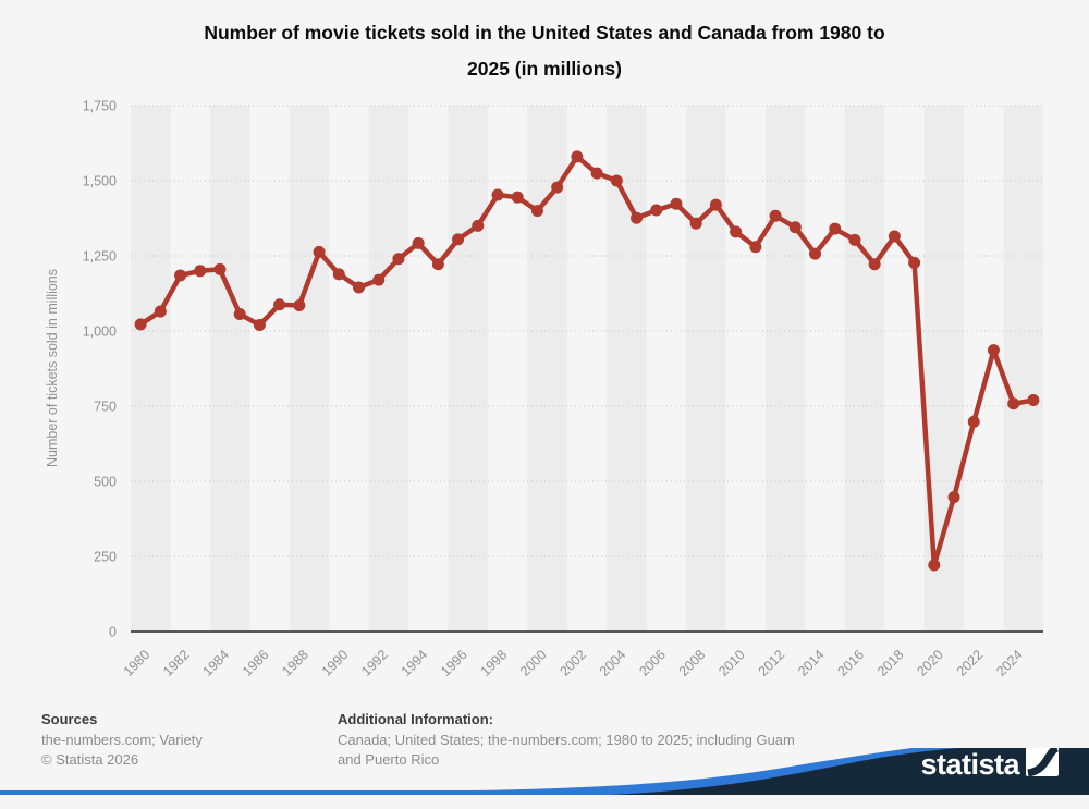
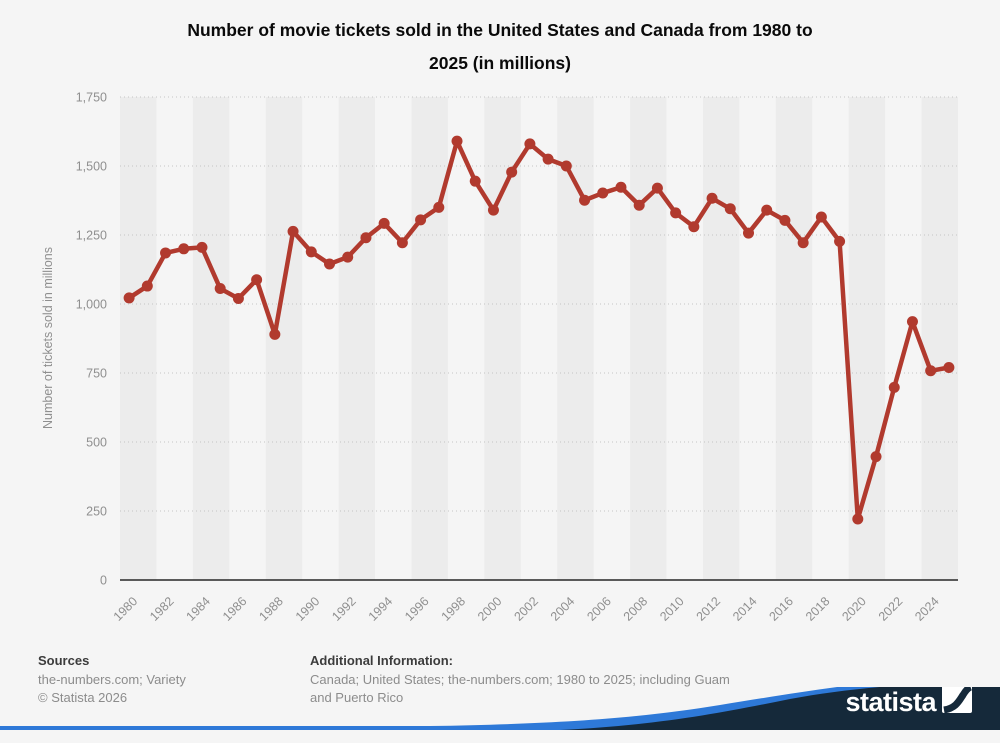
1988: 1080 -> 890
1998: 1450 -> 1590
2000: 1400 -> 1340
